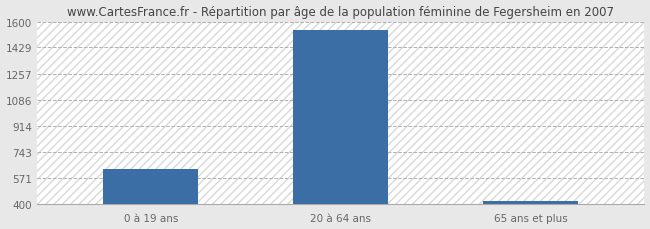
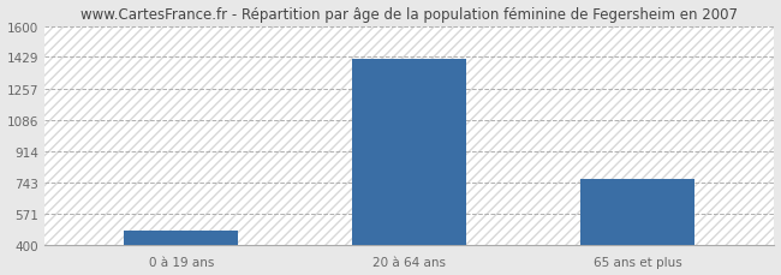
0 à 19 ans: 630 -> 480
20 à 64 ans: 1540 -> 1420
65 ans et plus: 420 -> 760
